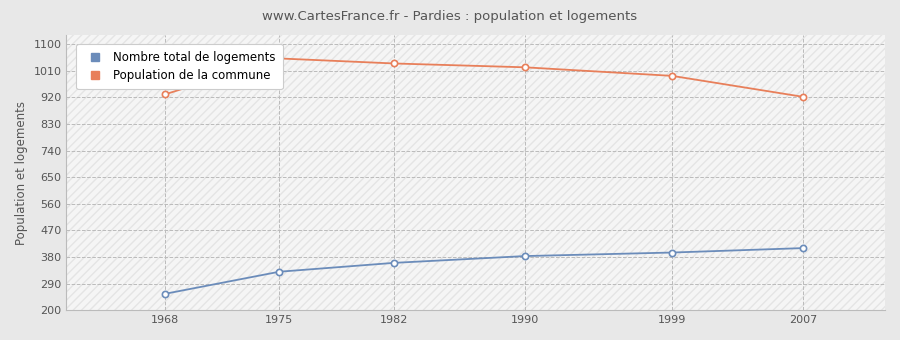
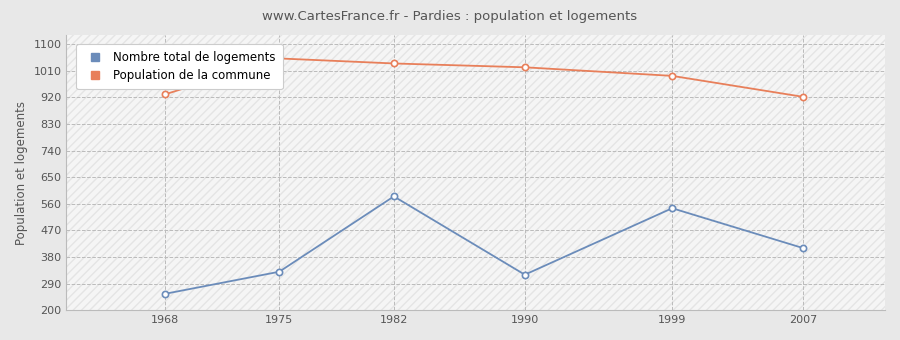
Nombre total de logements/1982: 360 -> 585
Nombre total de logements/1990: 383 -> 320
Nombre total de logements/1999: 395 -> 545
